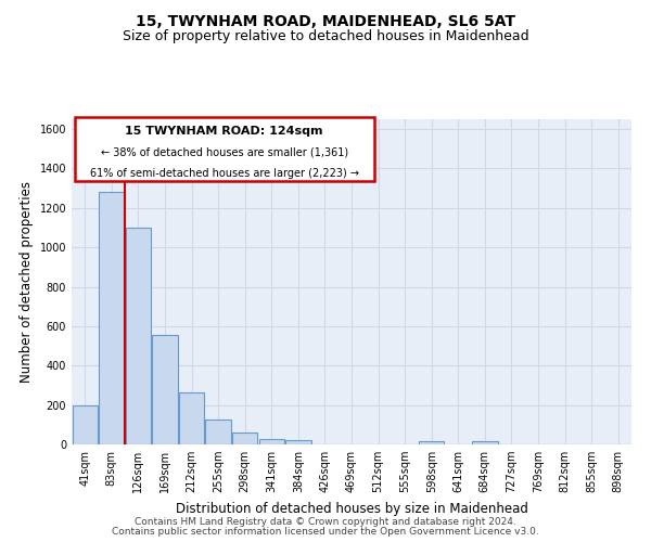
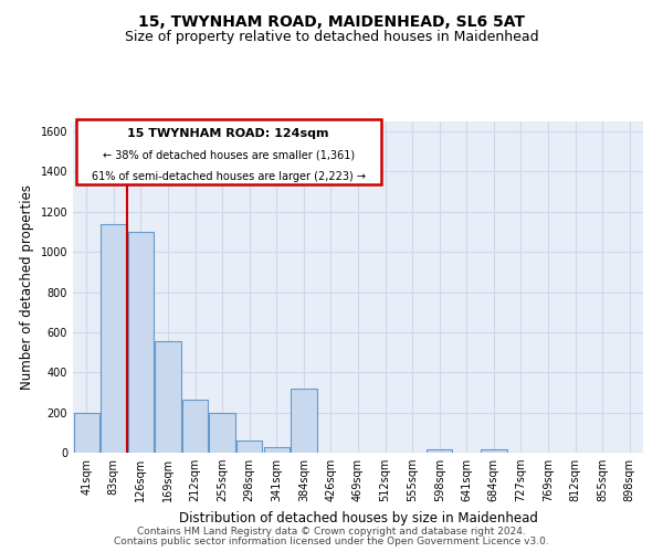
83sqm: 1280 -> 1140
255sqm: 120 -> 200
384sqm: 20 -> 320
